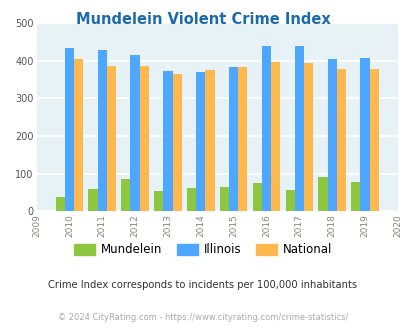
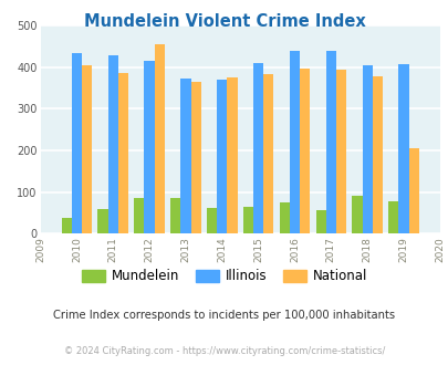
National/2012: 387 -> 455
Mundelein/2013: 54 -> 85
Illinois/2015: 383 -> 410
National/2019: 379 -> 205
